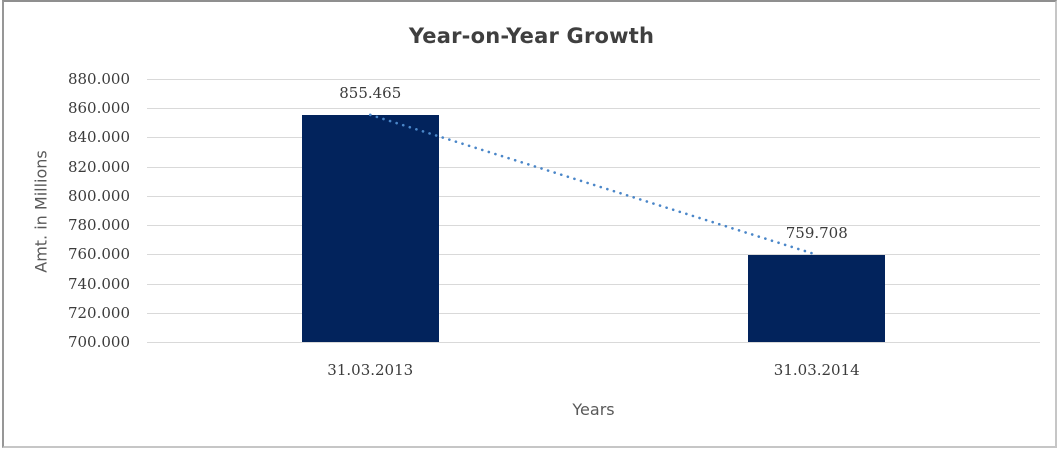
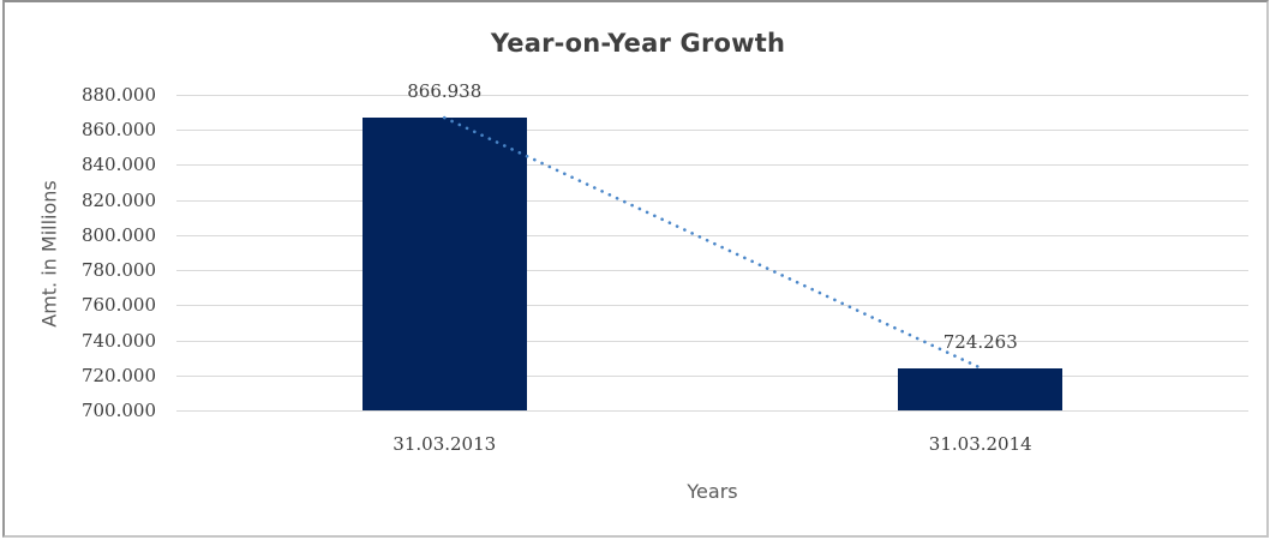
31.03.2013: 855.465 -> 866.938
31.03.2014: 759.708 -> 724.263
